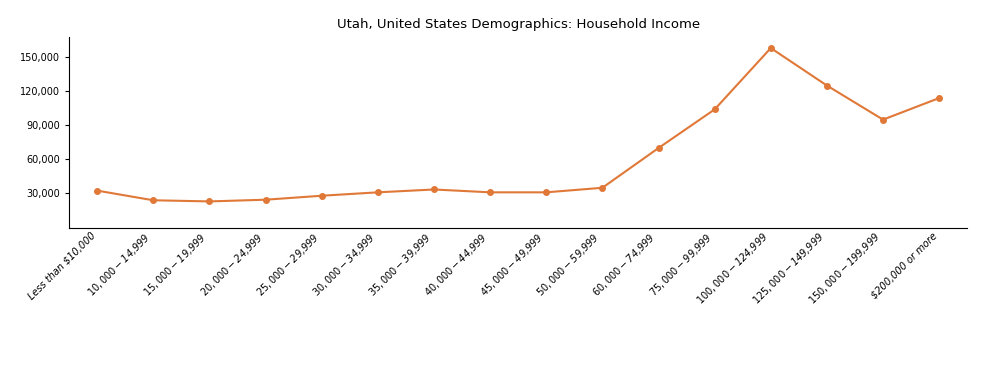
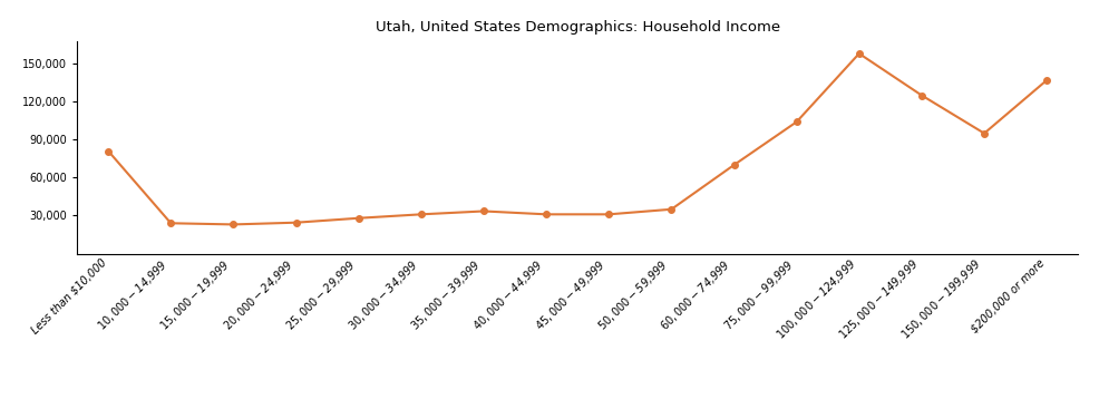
Less than $10,000: 32,000 -> 81,000
$200,000 or more: 114,000 -> 137,000
